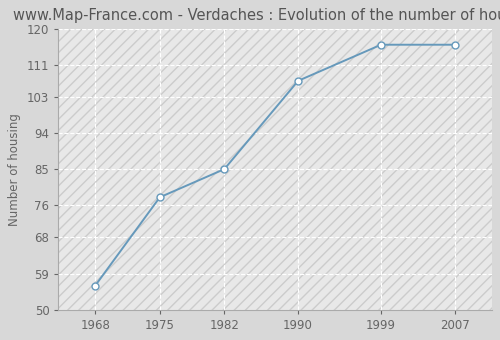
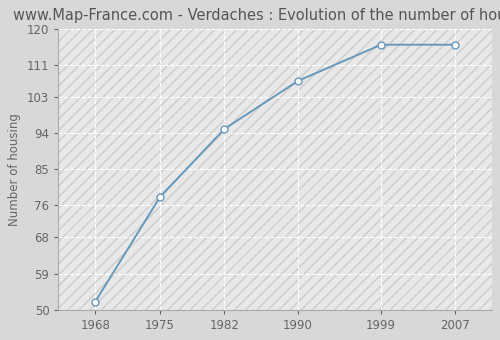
1968: 56 -> 52
1982: 85 -> 95
